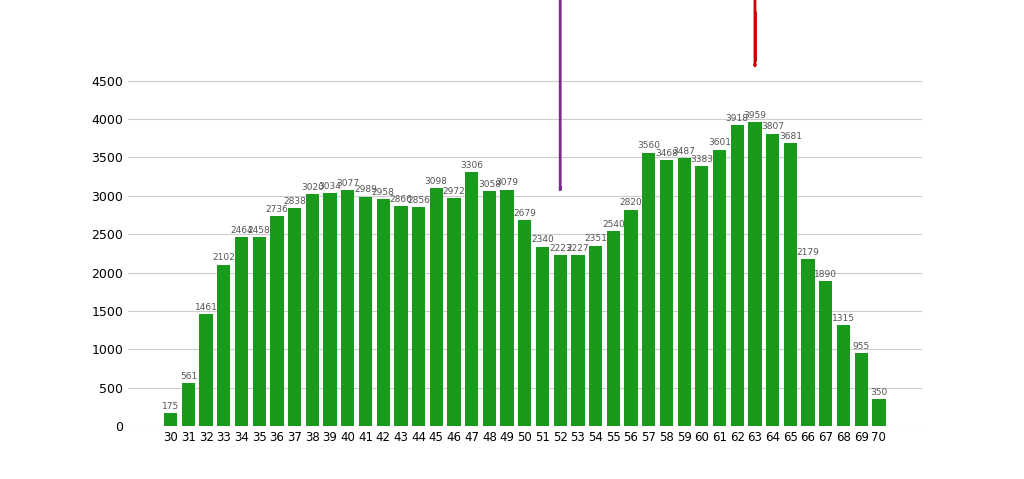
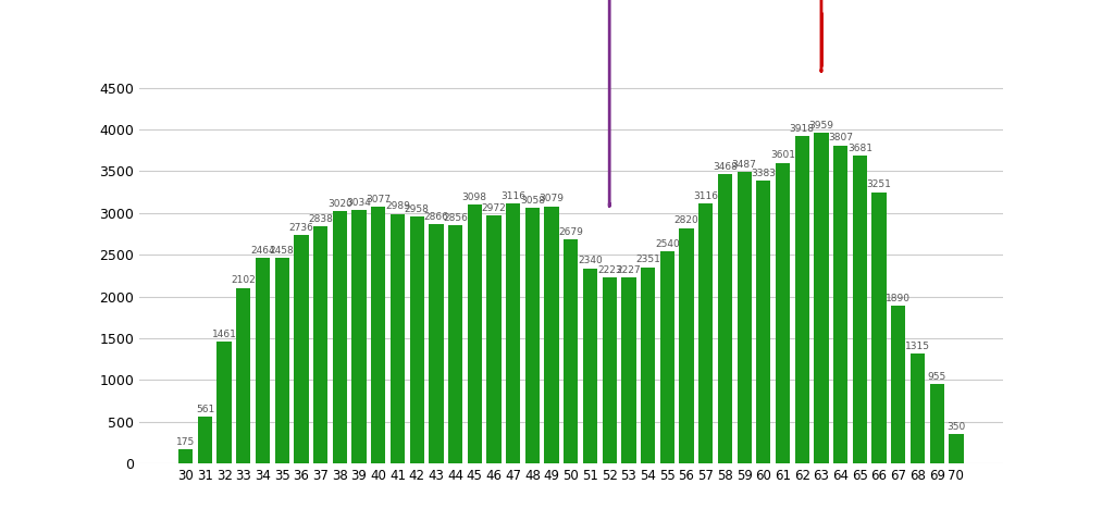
47: 3306 -> 3116
57: 3560 -> 3116
66: 2179 -> 3251
